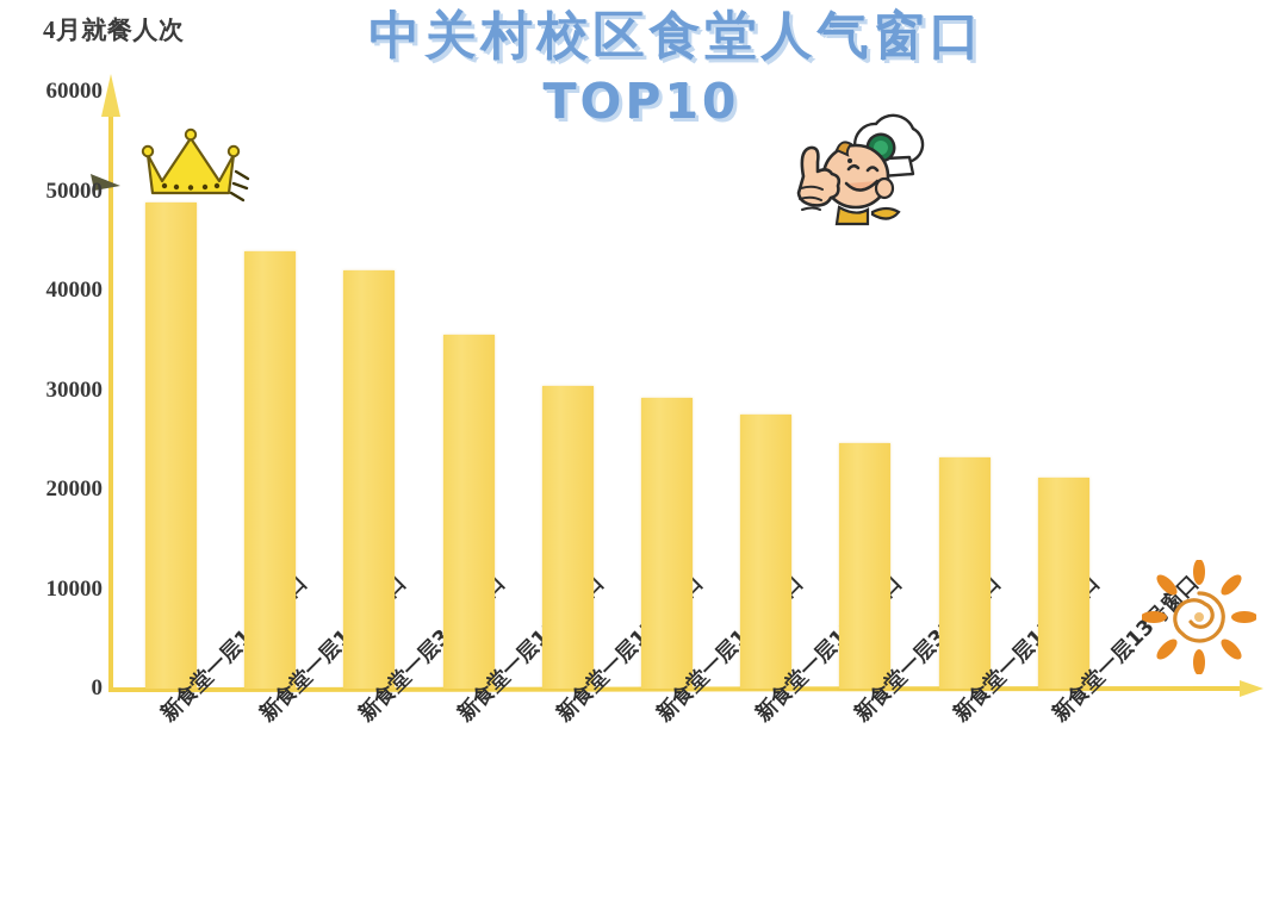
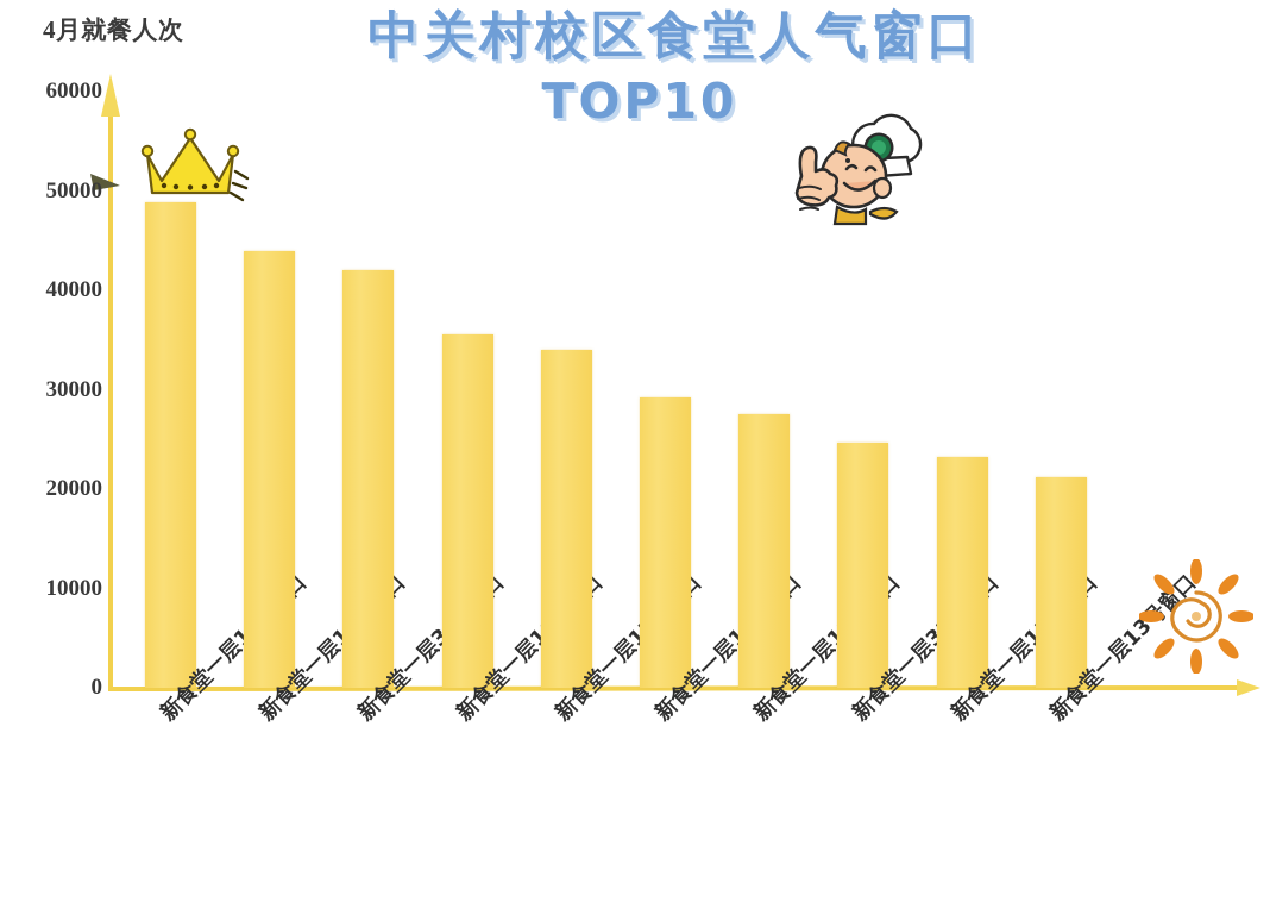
新食堂一层17号窗口: 30000 -> 34000
